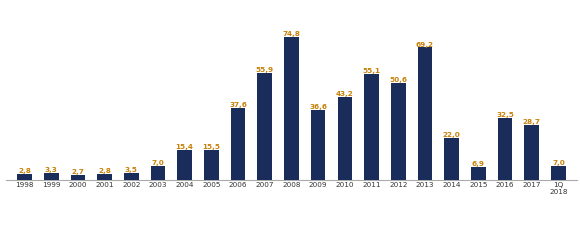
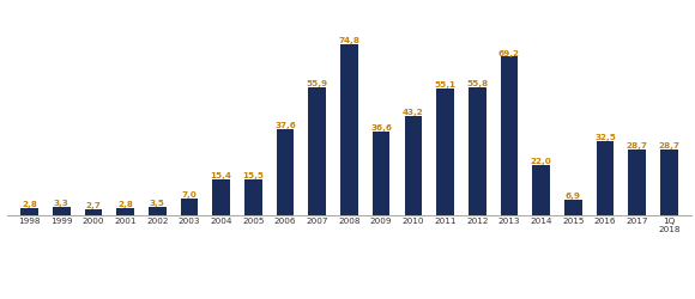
2012: 50,6 -> 55,8
1Q 2018: 7,0 -> 28,7
